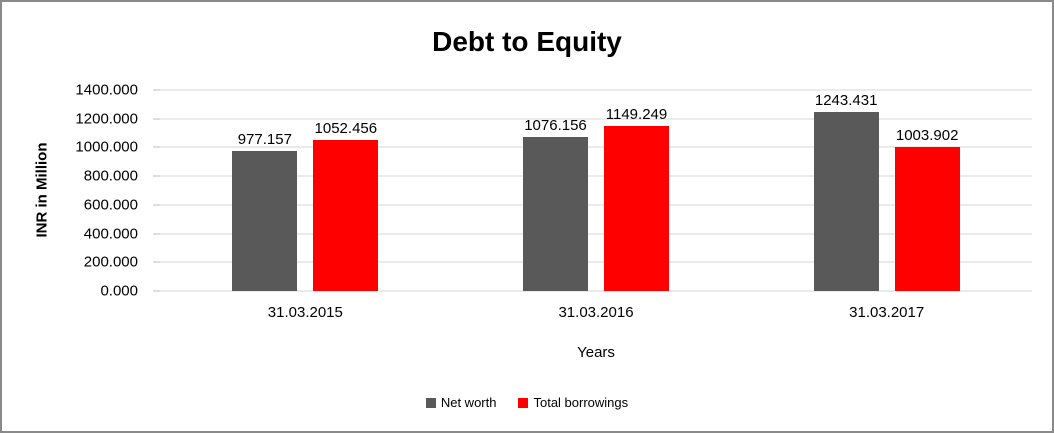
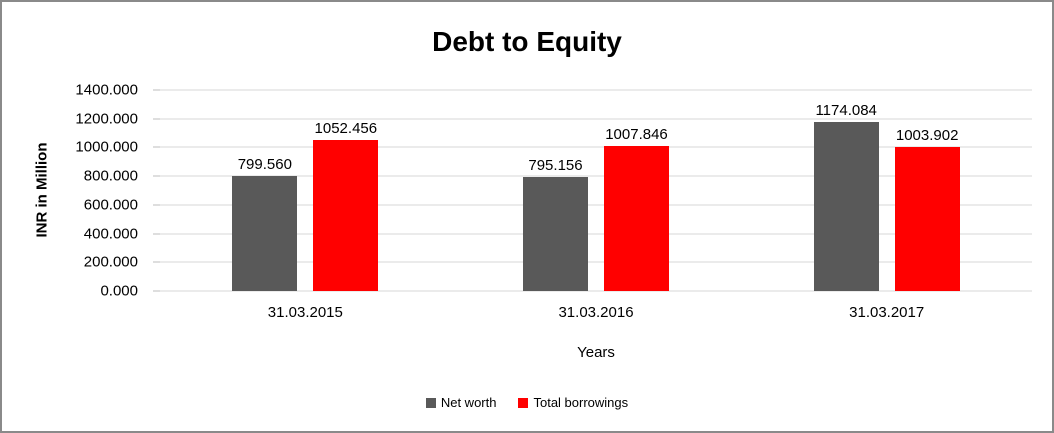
Net worth/31.03.2015: 977.157 -> 799.560
Net worth/31.03.2016: 1076.156 -> 795.156
Total borrowings/31.03.2016: 1149.249 -> 1007.846
Net worth/31.03.2017: 1243.431 -> 1174.084
